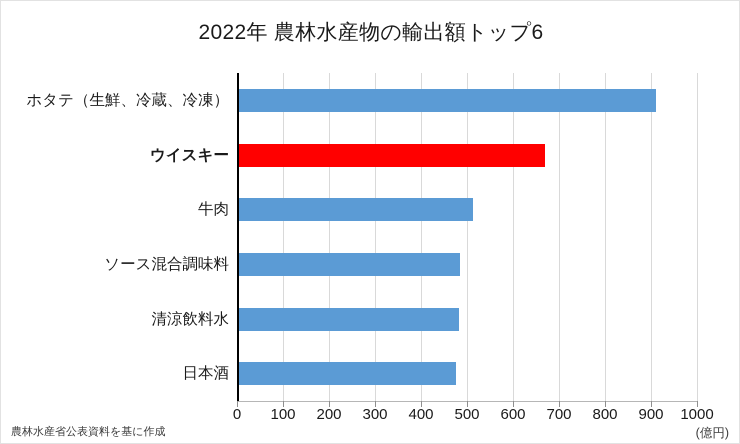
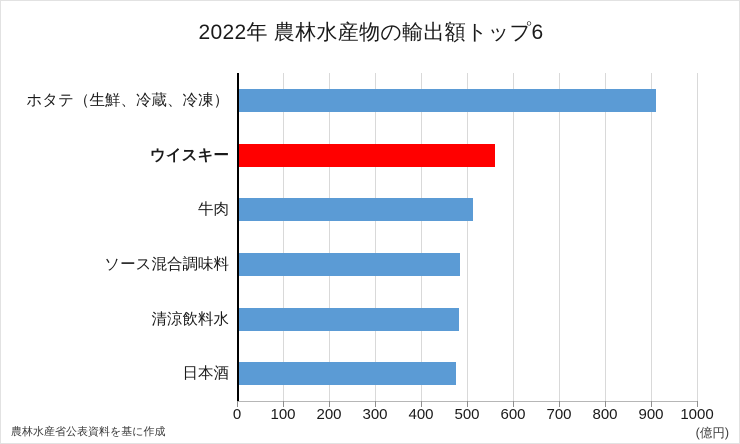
ウイスキー: 670 -> 560
